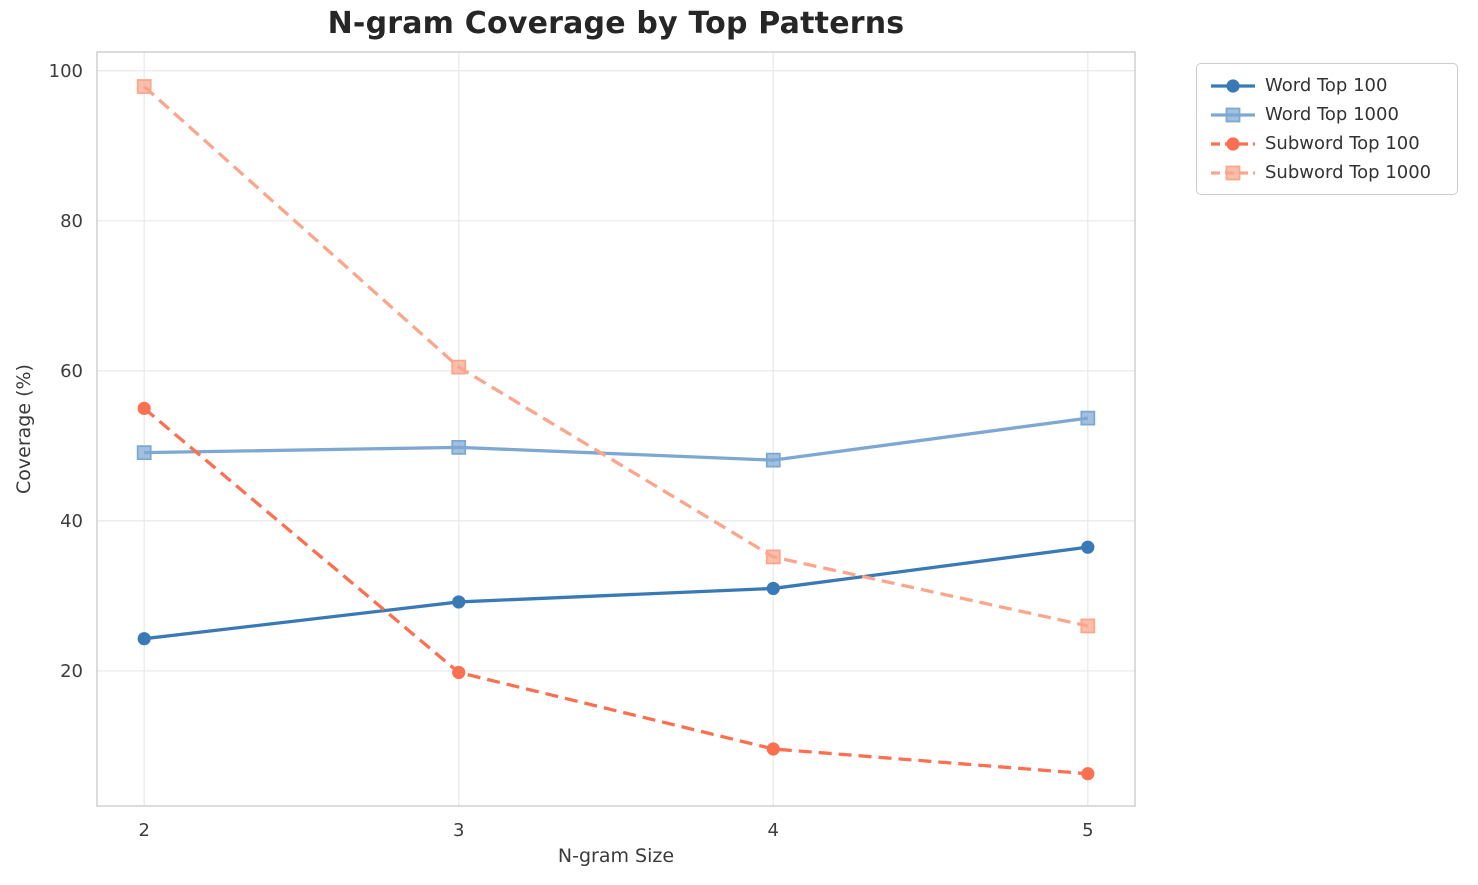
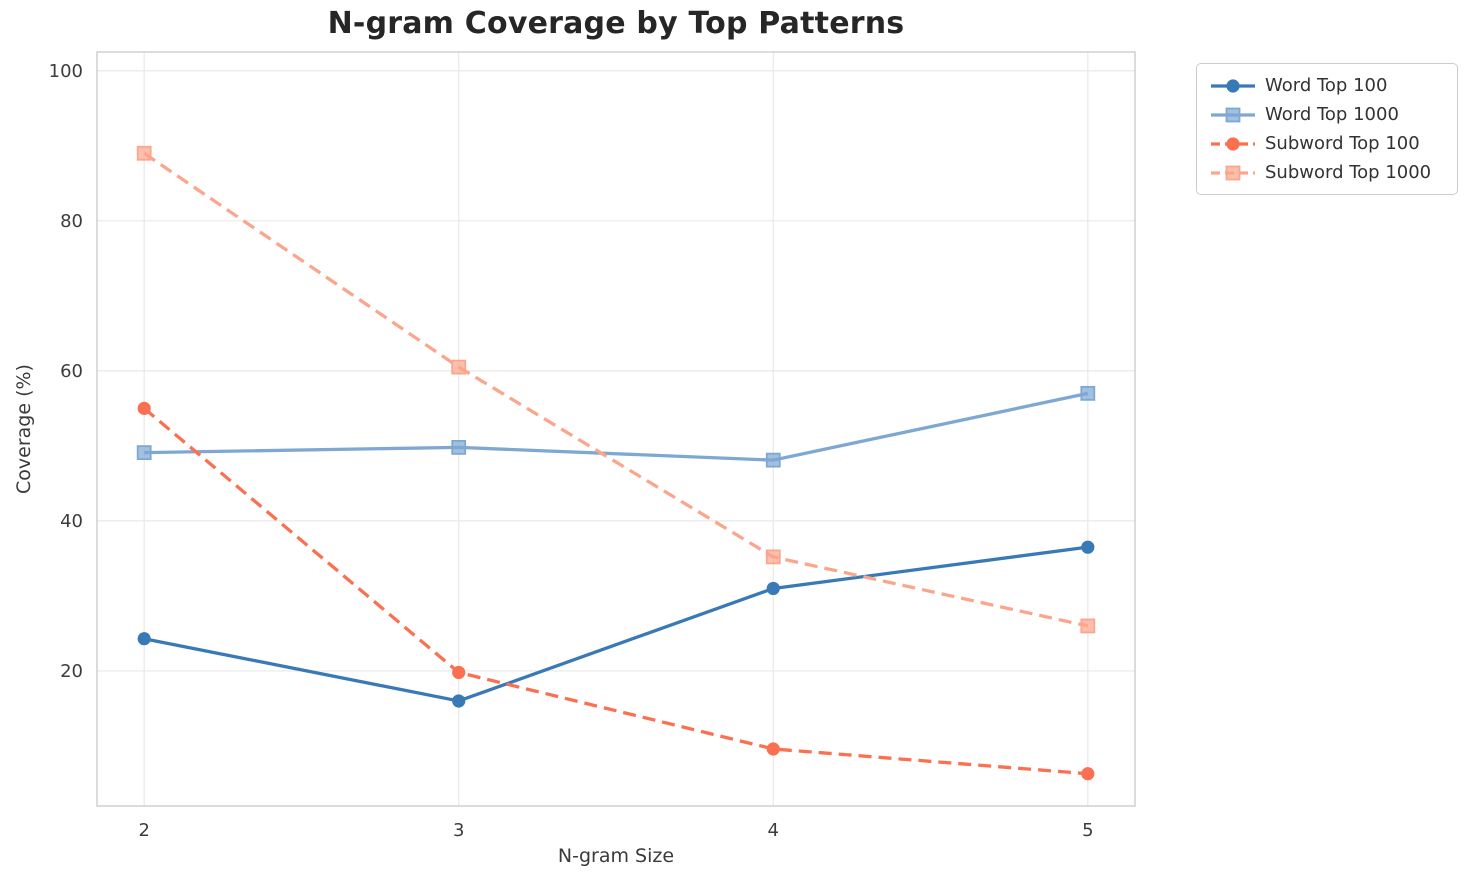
Subword Top 1000/2: 98 -> 89
Word Top 100/3: 29 -> 16
Word Top 1000/5: 54 -> 57
